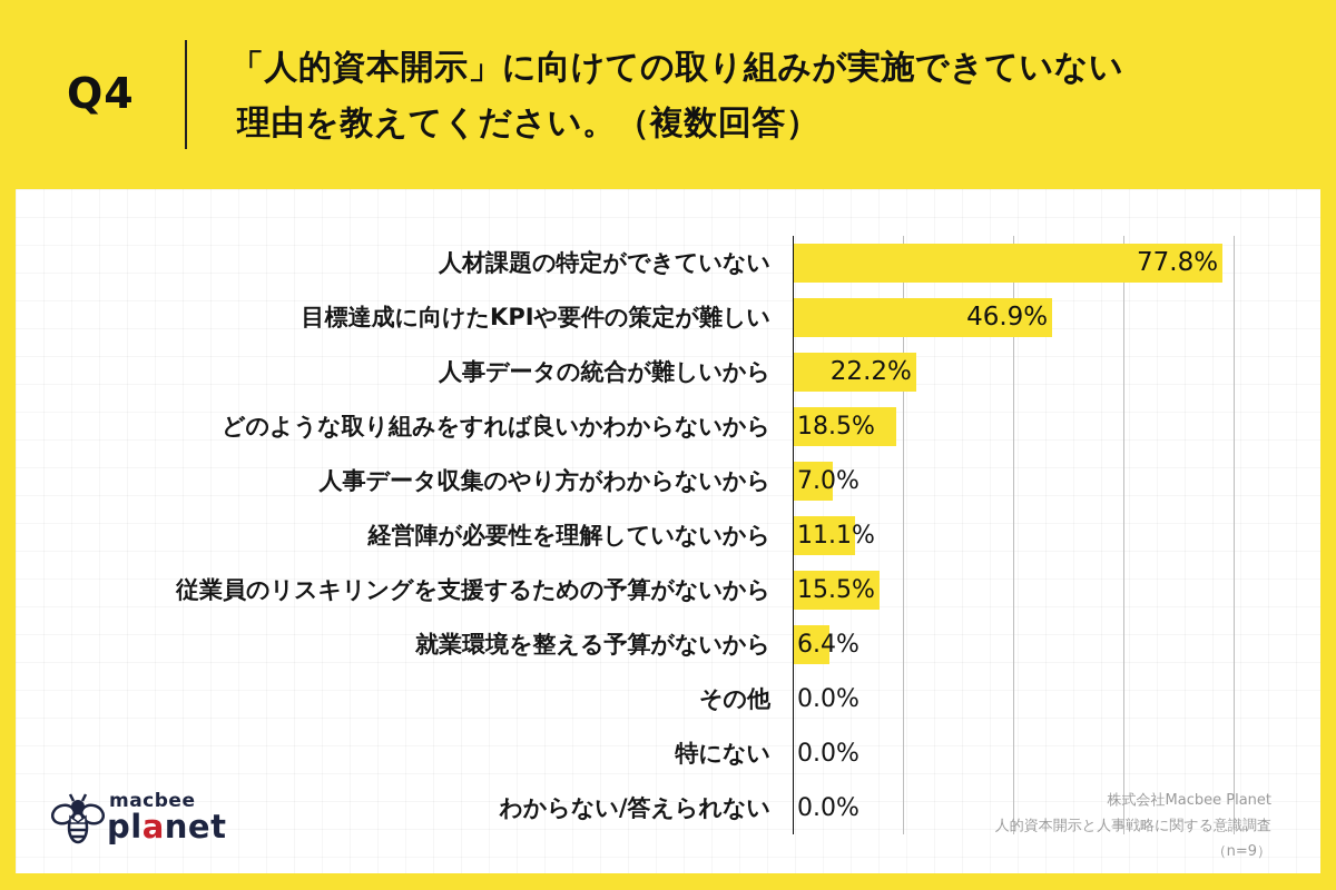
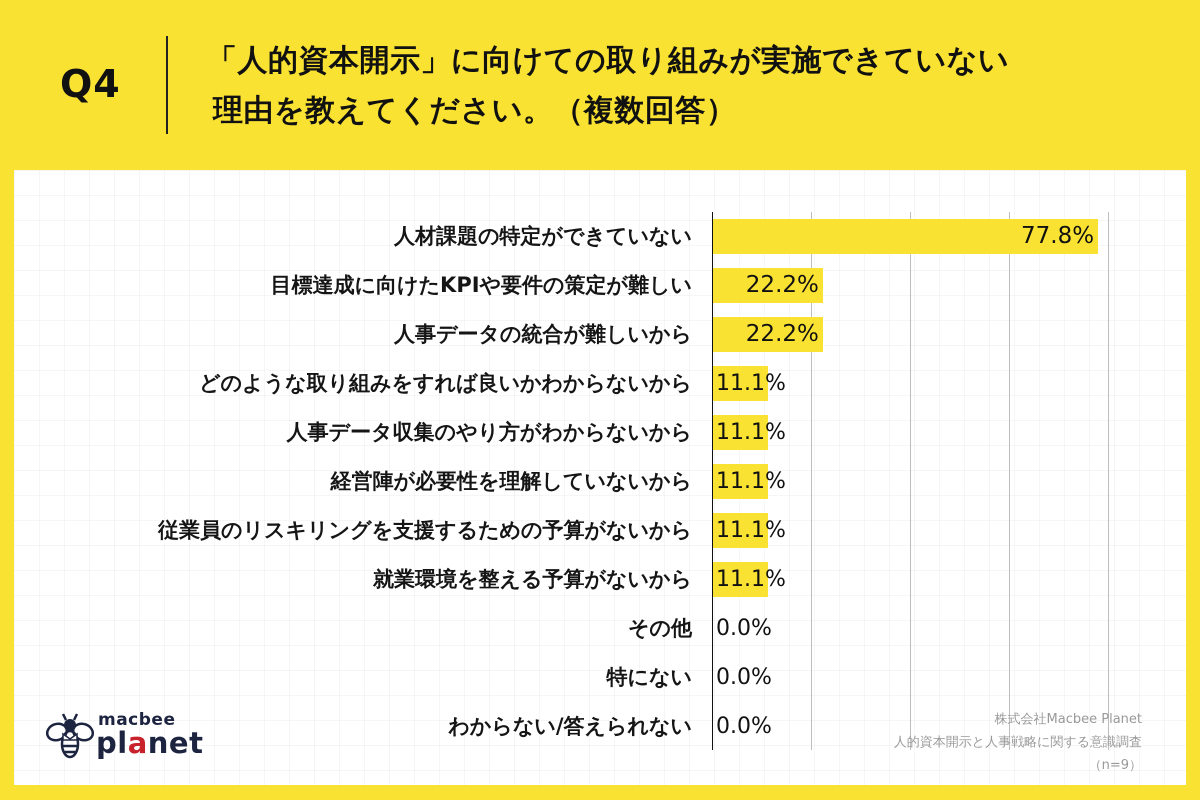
目標達成に向けたKPIや要件の策定が難しい: 46.9% -> 22.2%
どのような取り組みをすれば良いかわからないから: 18.5% -> 11.1%
人事データ収集のやり方がわからないから: 7.0% -> 11.1%
従業員のリスキリングを支援するための予算がないから: 15.5% -> 11.1%
就業環境を整える予算がないから: 6.4% -> 11.1%
